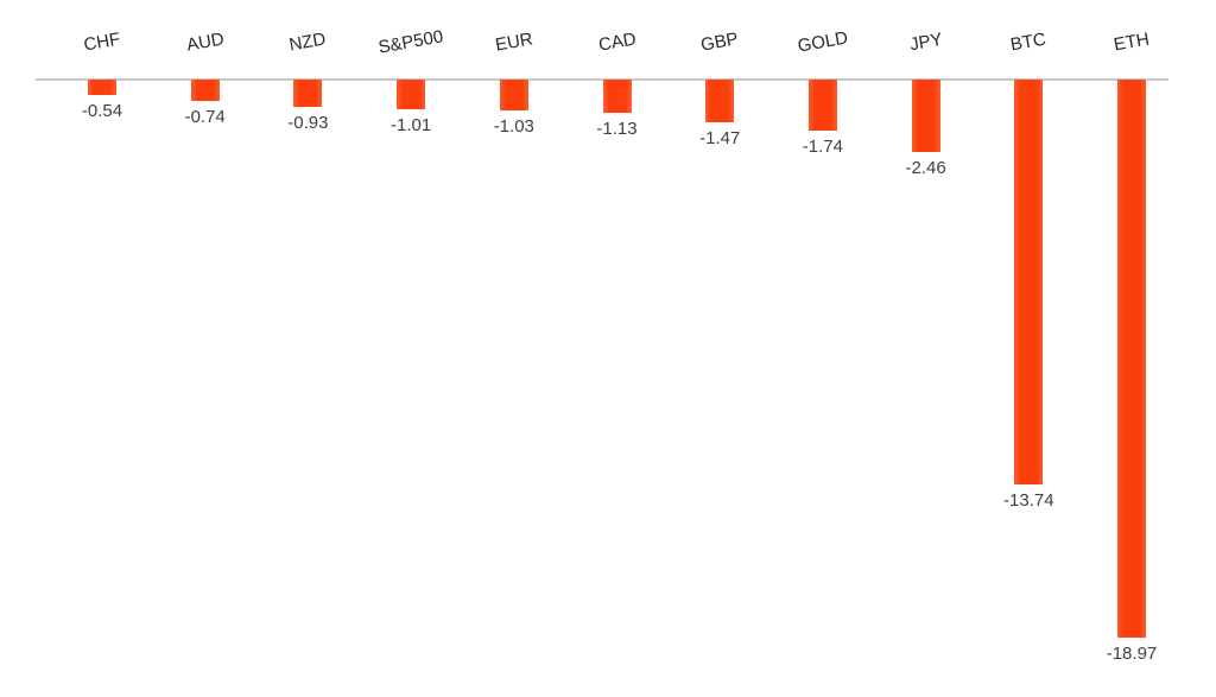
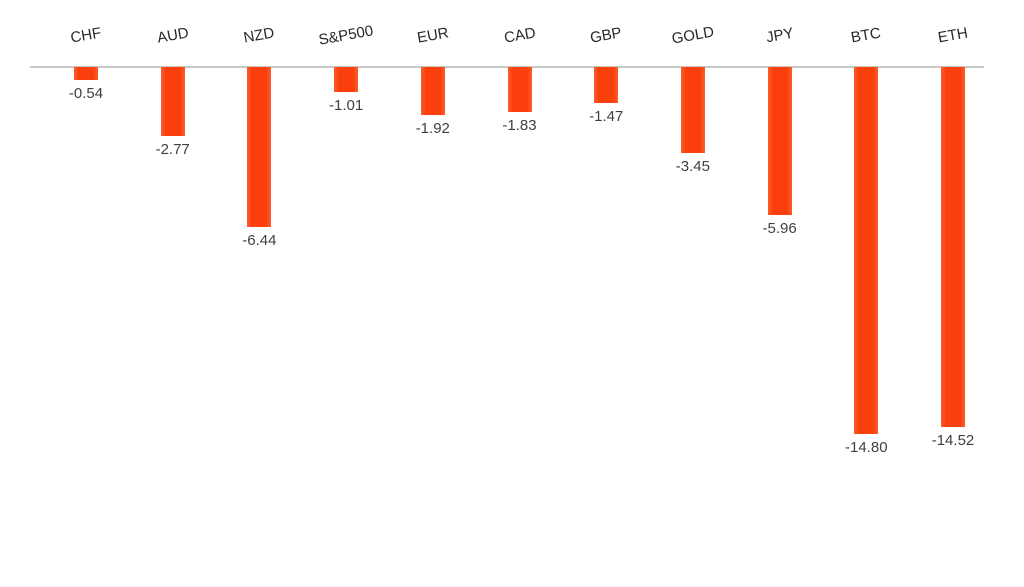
AUD: -0.74 -> -2.77
NZD: -0.93 -> -6.44
EUR: -1.03 -> -1.92
CAD: -1.13 -> -1.83
GOLD: -1.74 -> -3.45
JPY: -2.46 -> -5.96
BTC: -13.74 -> -14.80
ETH: -18.97 -> -14.52
